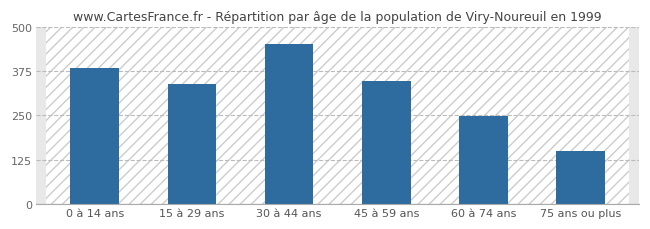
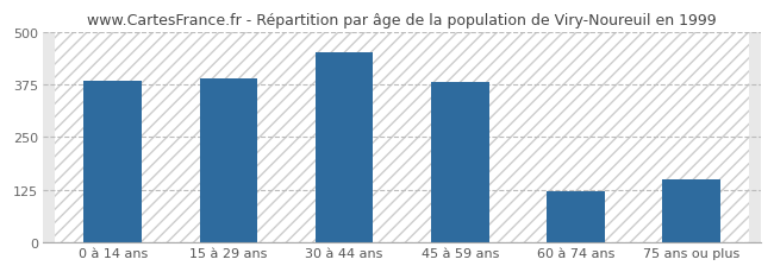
15 à 29 ans: 340 -> 390
45 à 59 ans: 348 -> 380
60 à 74 ans: 249 -> 120
